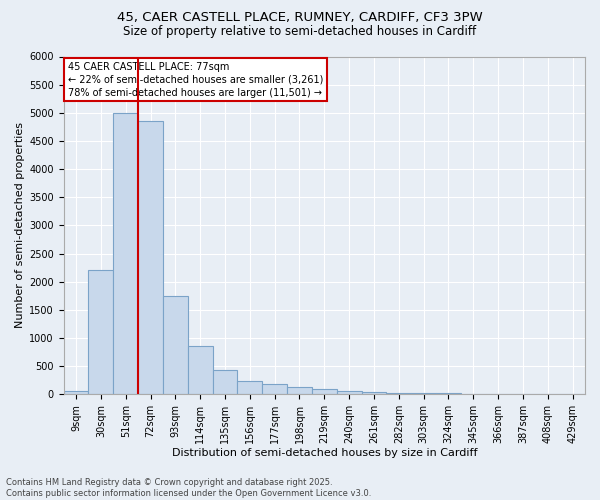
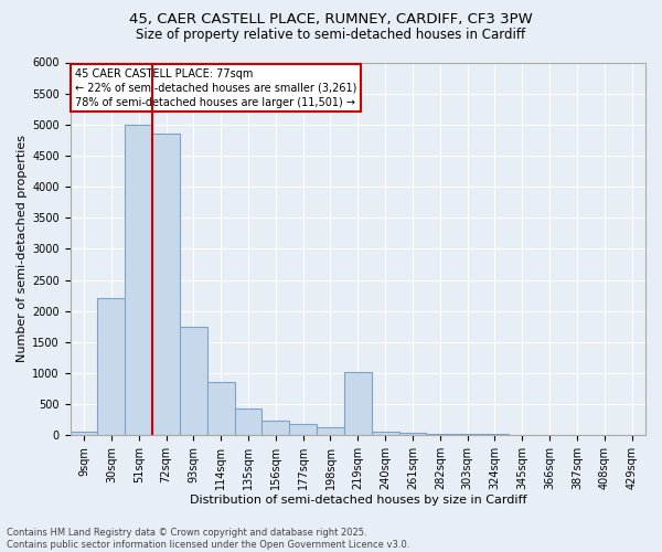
219sqm: 90 -> 1020
